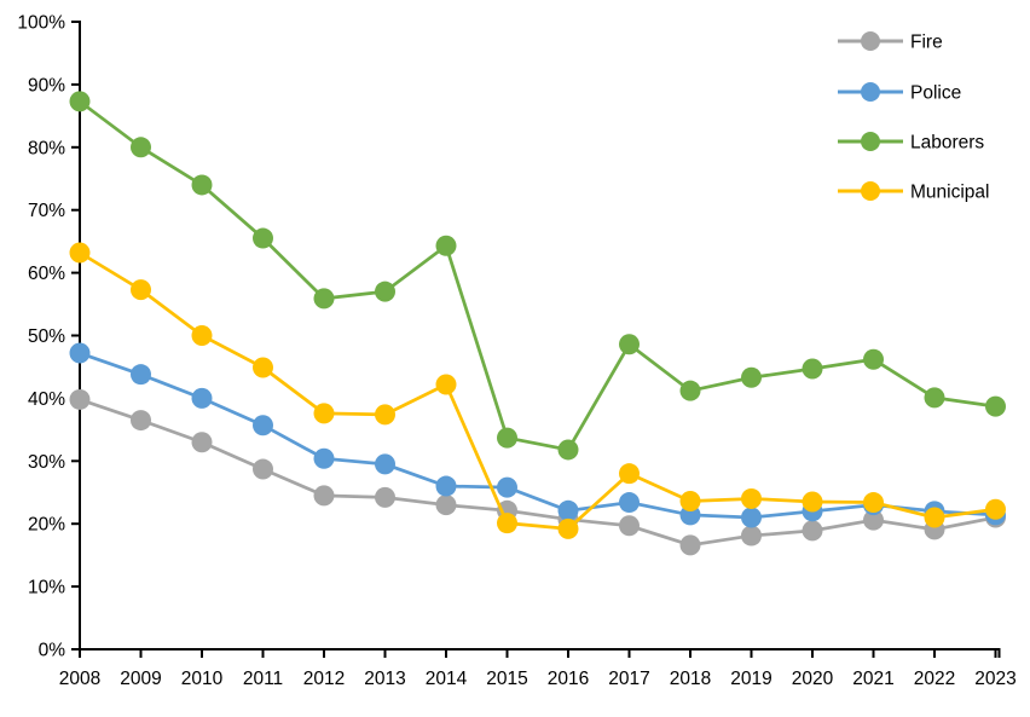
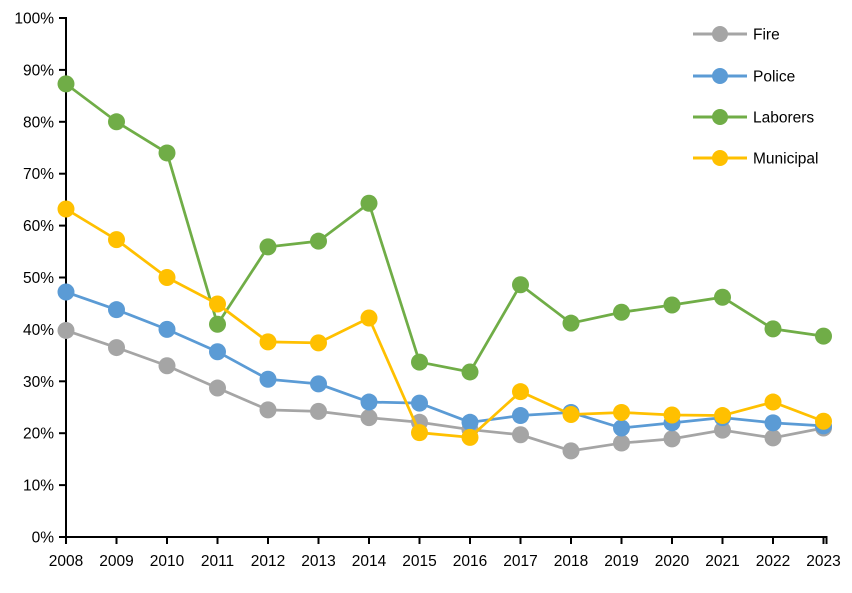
Laborers/2011: 66% -> 41%
Police/2018: 21% -> 24%
Municipal/2022: 21% -> 26%
